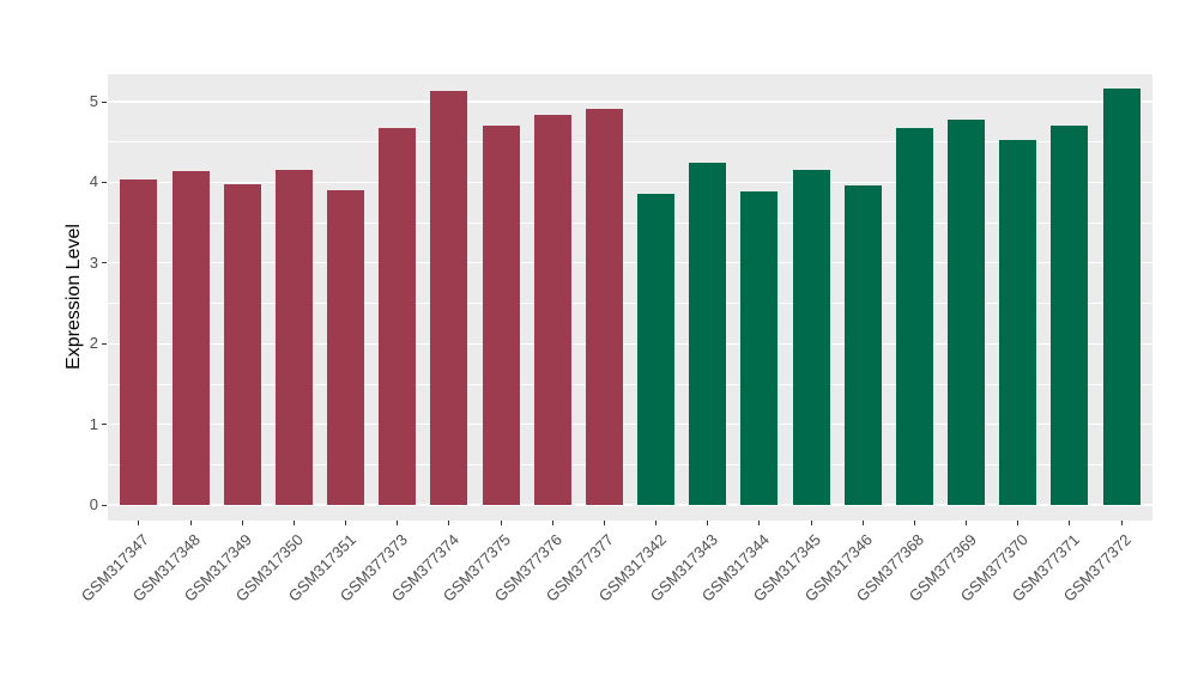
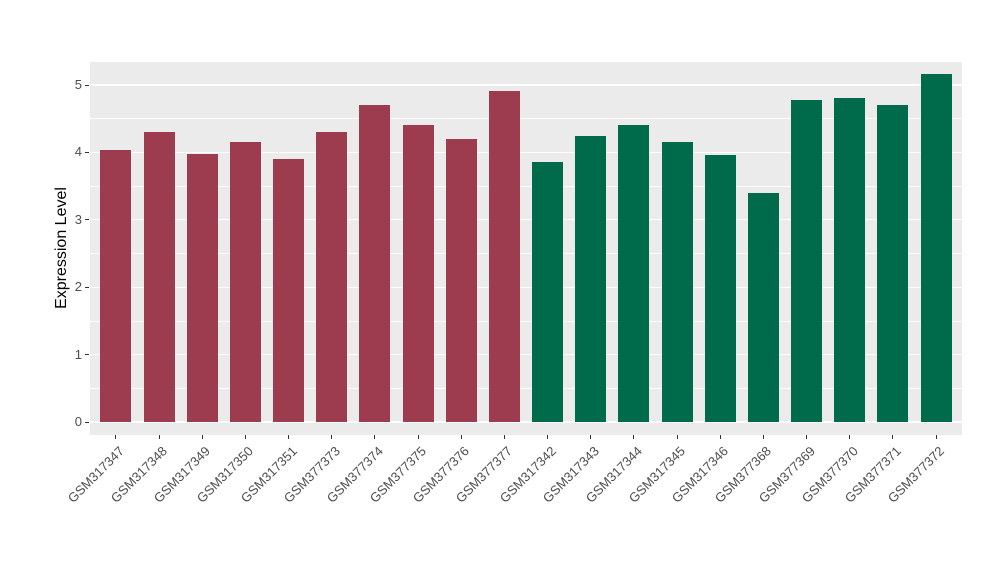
GSM317348: 4.1 -> 4.3
GSM377373: 4.7 -> 4.3
GSM377374: 5.1 -> 4.7
GSM377375: 4.7 -> 4.4
GSM377376: 4.8 -> 4.2
GSM317344: 3.9 -> 4.4
GSM377368: 4.7 -> 3.4
GSM377370: 4.5 -> 4.8
